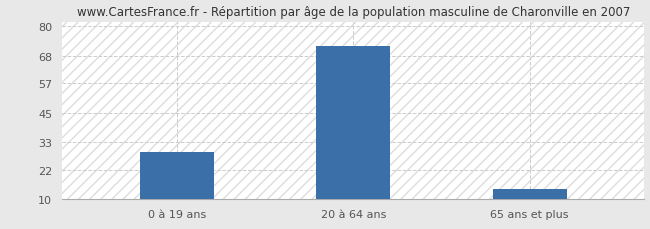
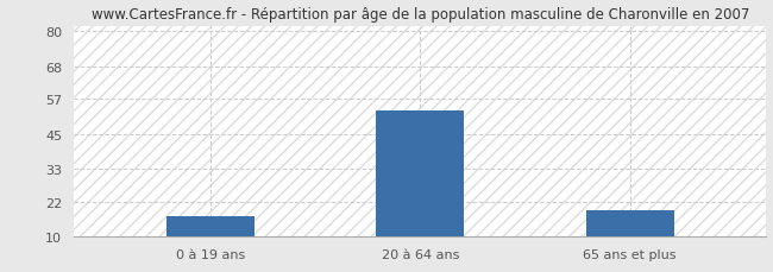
0 à 19 ans: 29 -> 17
20 à 64 ans: 72 -> 53
65 ans et plus: 14 -> 19
